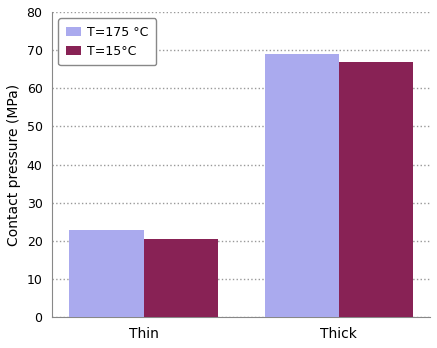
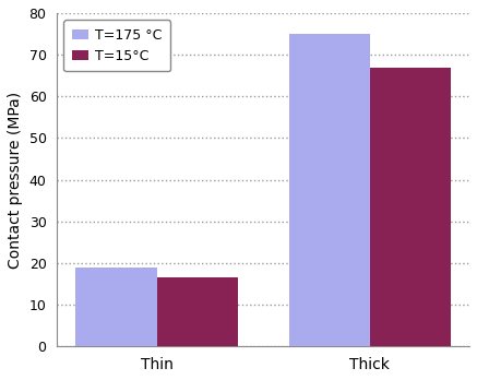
T=175 °C/Thin: 23 -> 19
T=15°C/Thin: 20.5 -> 16.5
T=175 °C/Thick: 69 -> 75
